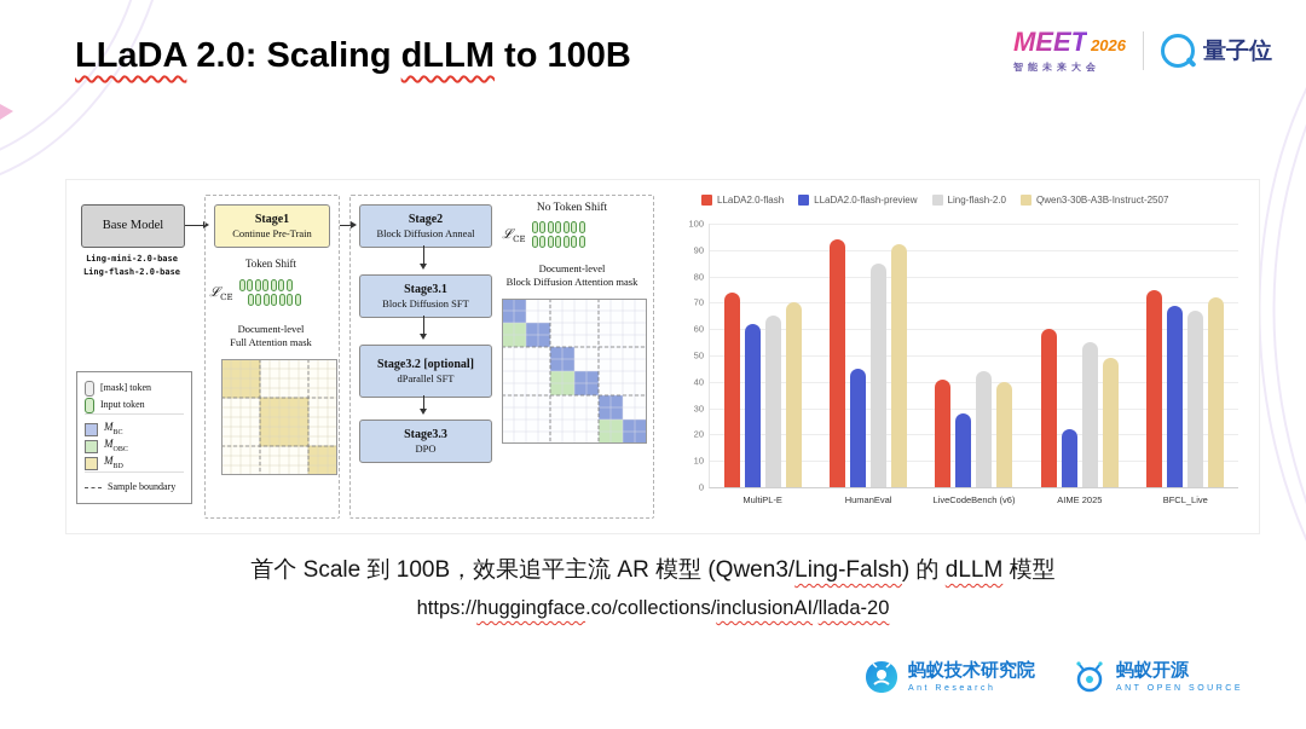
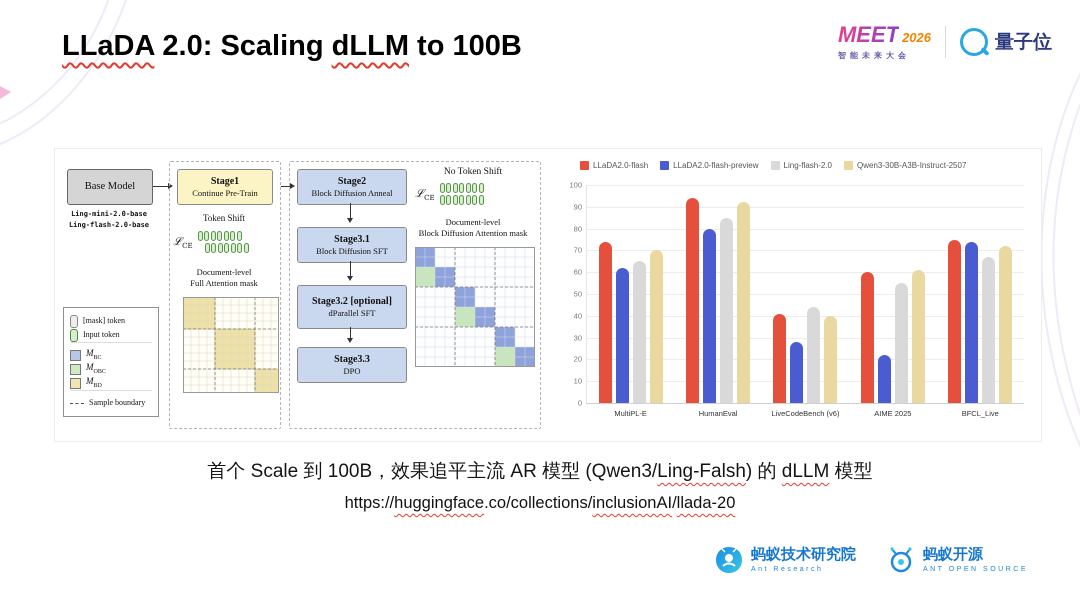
LLaDA2.0-flash-preview/HumanEval: 45 -> 80
Qwen3-30B-A3B-Instruct-2507/AIME 2025: 49 -> 61
LLaDA2.0-flash-preview/BFCL_Live: 69 -> 74
